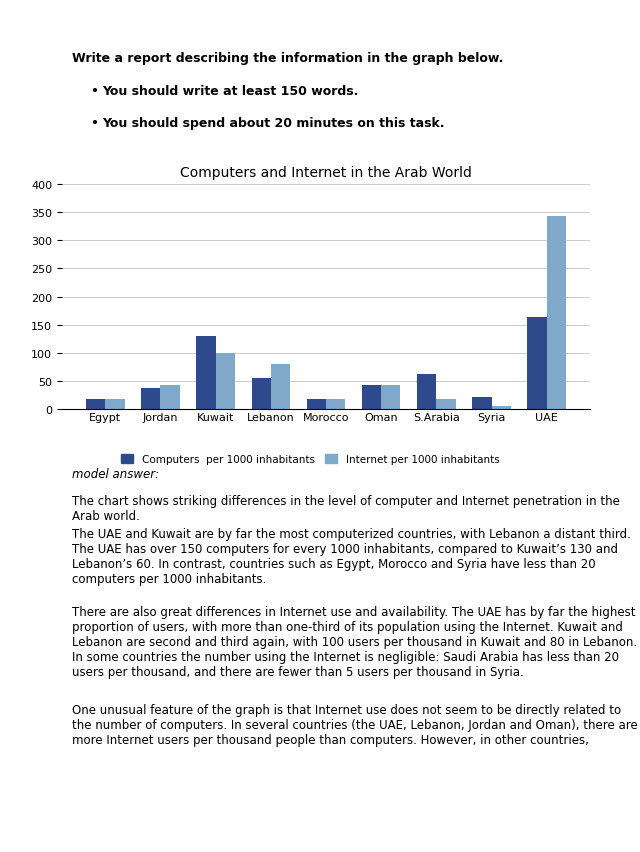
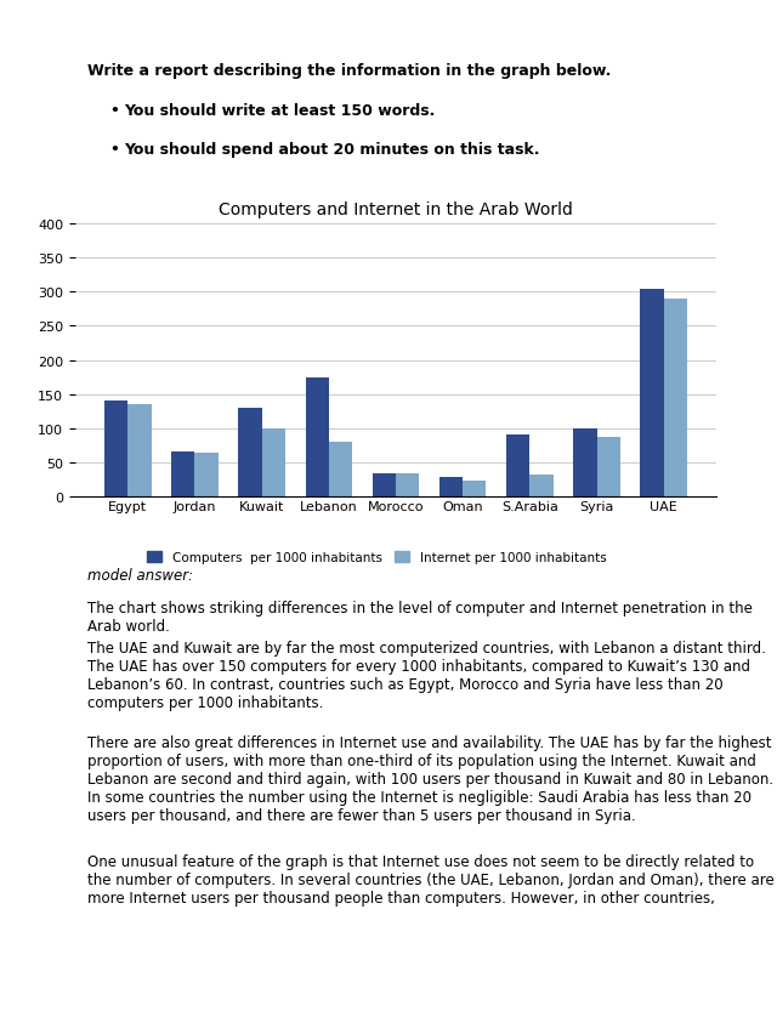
Computers per 1000 inhabitants/Egypt: 18 -> 140
Internet per 1000 inhabitants/Egypt: 18 -> 136
Computers per 1000 inhabitants/Jordan: 38 -> 66
Internet per 1000 inhabitants/Jordan: 42 -> 64
Computers per 1000 inhabitants/Lebanon: 55 -> 174
Computers per 1000 inhabitants/Morocco: 18 -> 34
Internet per 1000 inhabitants/Morocco: 18 -> 34
Computers per 1000 inhabitants/Oman: 42 -> 28
Internet per 1000 inhabitants/Oman: 42 -> 24
Computers per 1000 inhabitants/S.Arabia: 63 -> 90
Internet per 1000 inhabitants/S.Arabia: 18 -> 32
Computers per 1000 inhabitants/Syria: 22 -> 100
Internet per 1000 inhabitants/Syria: 6 -> 88
Computers per 1000 inhabitants/UAE: 163 -> 304
Internet per 1000 inhabitants/UAE: 343 -> 290
